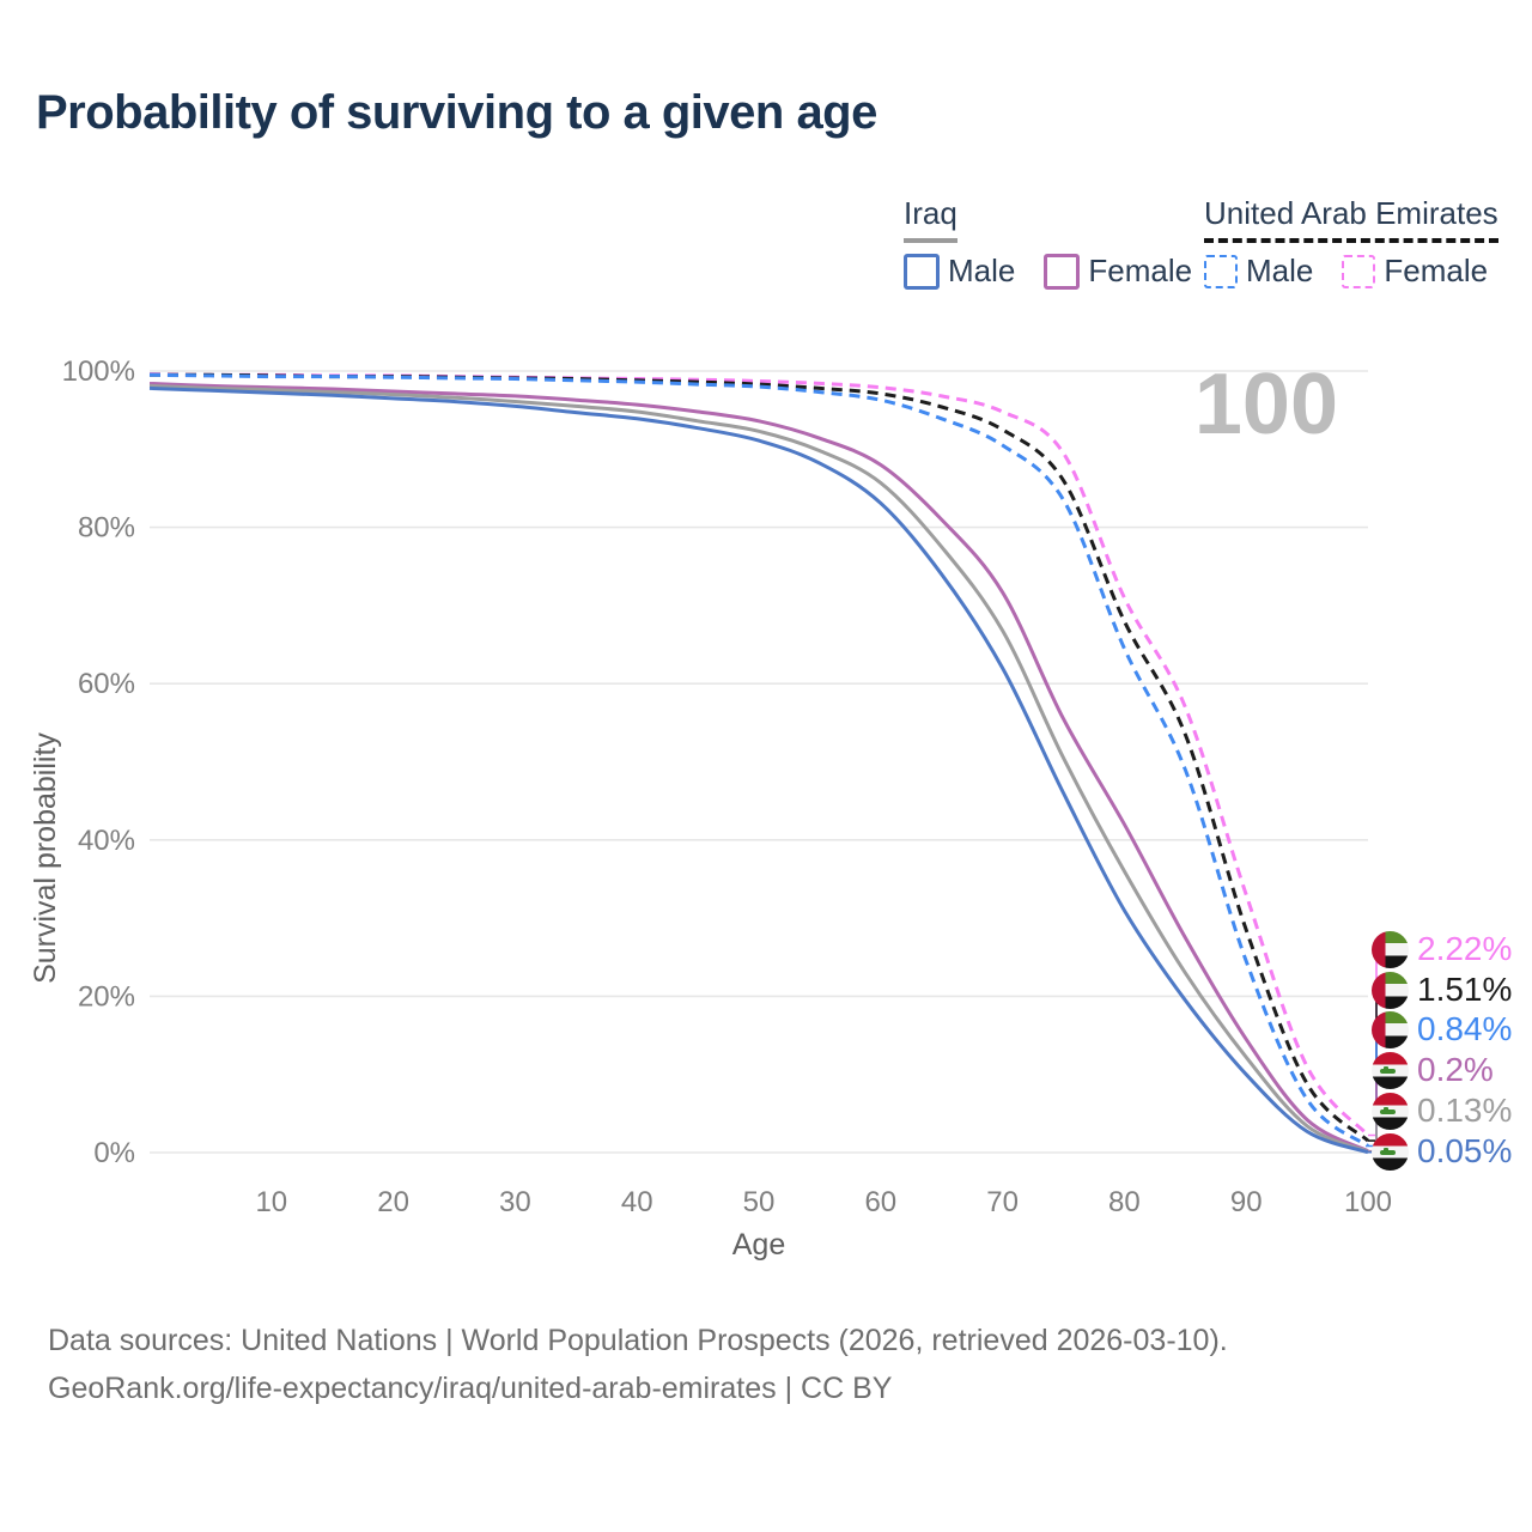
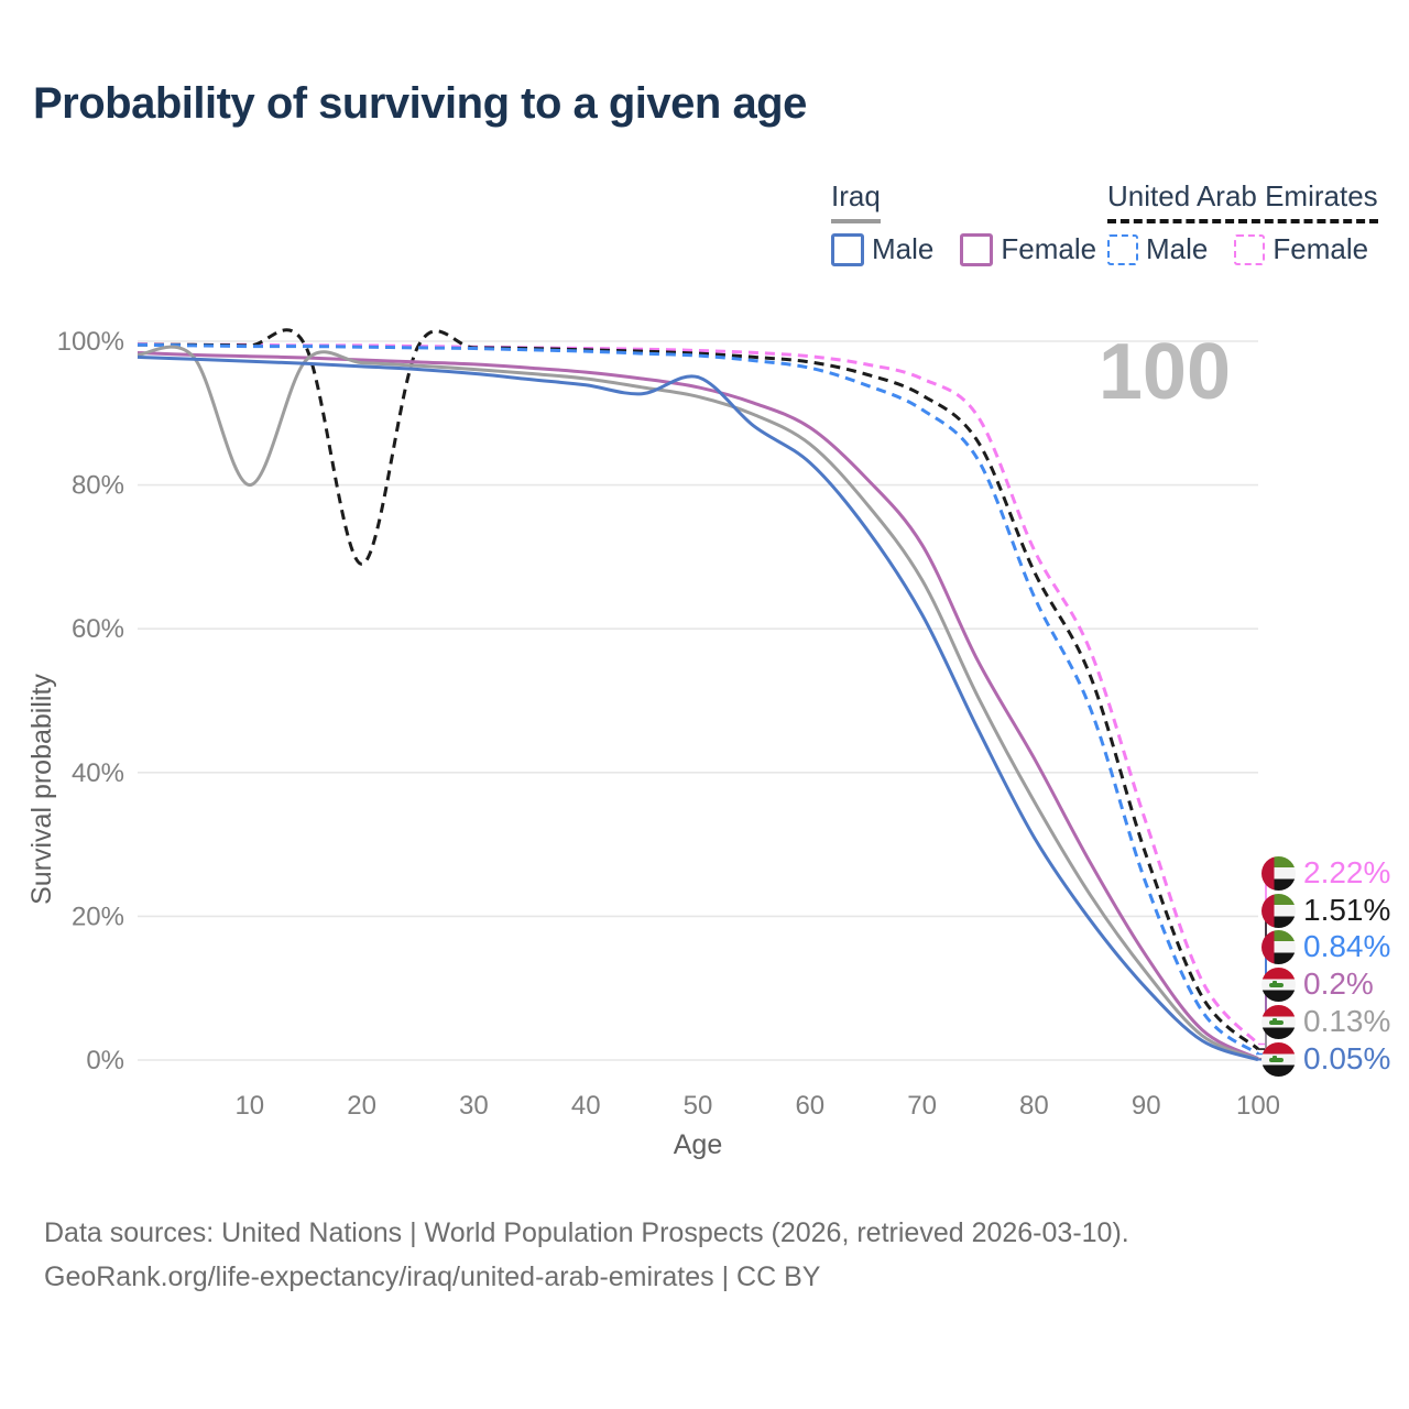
Iraq/10: 98% -> 80%
United Arab Emirates/20: 99% -> 69%
Iraq Male/50: 91% -> 95%
